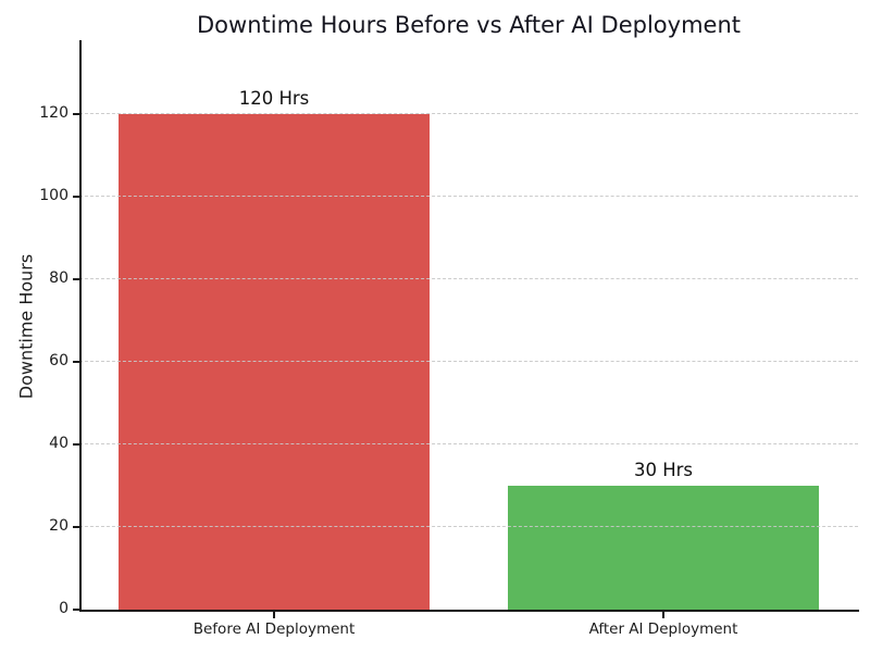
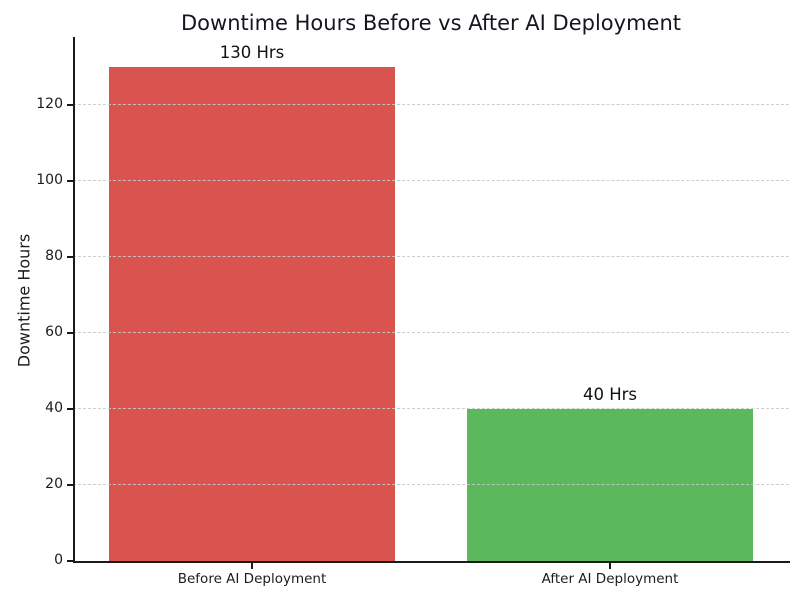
Before AI Deployment: 120 -> 130
After AI Deployment: 30 -> 40
